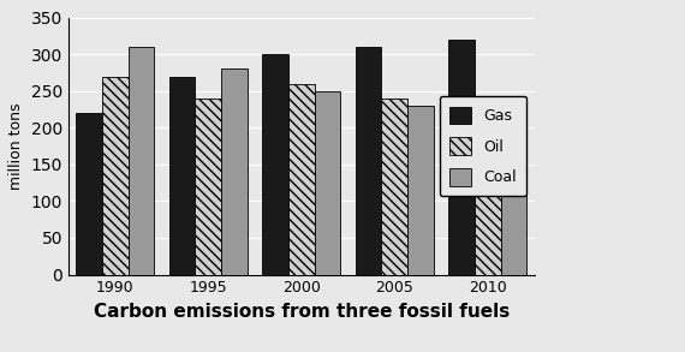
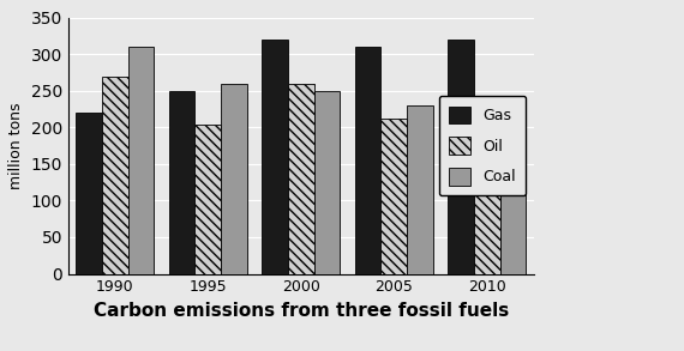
Gas/1995: 270 -> 250
Oil/1995: 240 -> 204
Coal/1995: 280 -> 260
Gas/2000: 300 -> 320
Oil/2005: 240 -> 212
